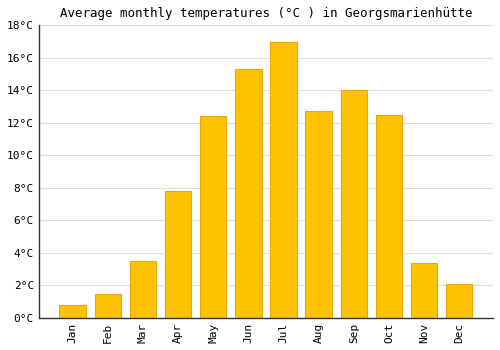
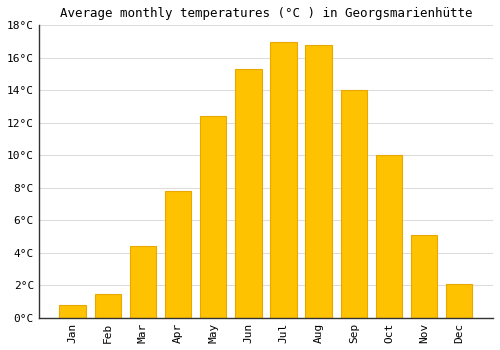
Mar: 3.5°C -> 4.4°C
Aug: 12.7°C -> 16.8°C
Oct: 12.5°C -> 10.0°C
Nov: 3.4°C -> 5.1°C
